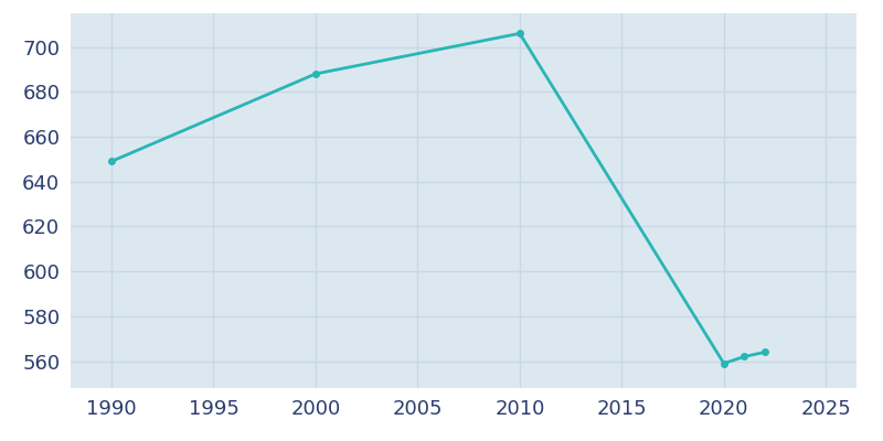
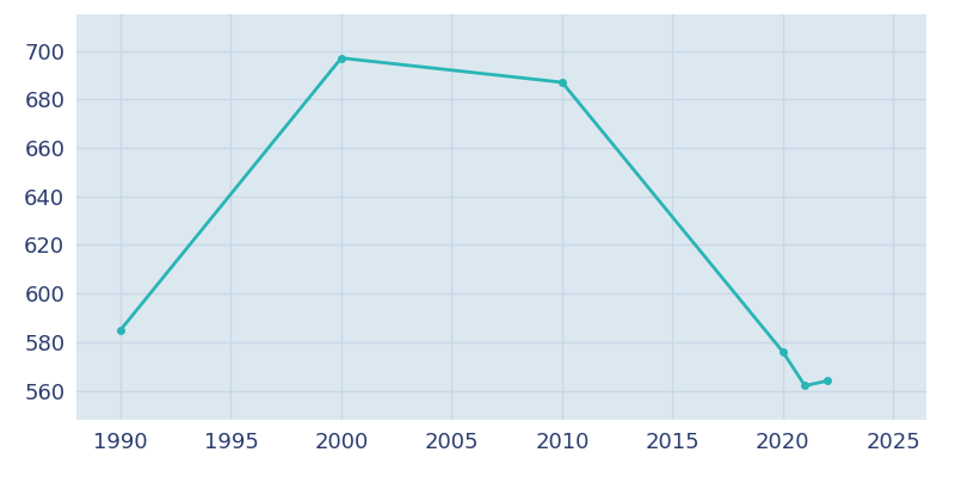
1990: 649 -> 585
2000: 688 -> 697
2010: 706 -> 687
2020: 559 -> 576
